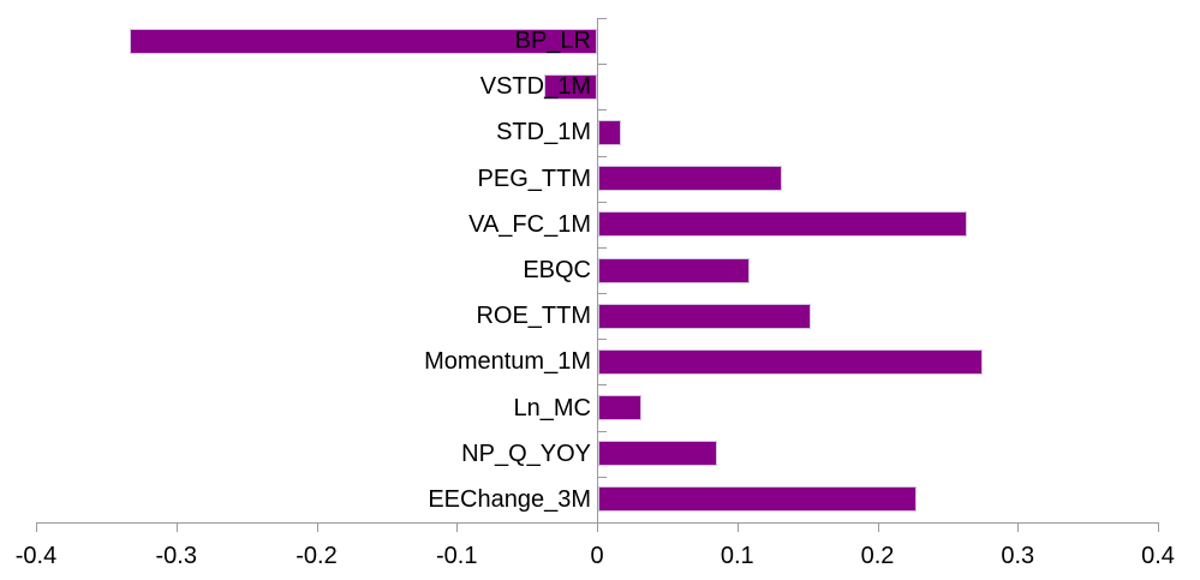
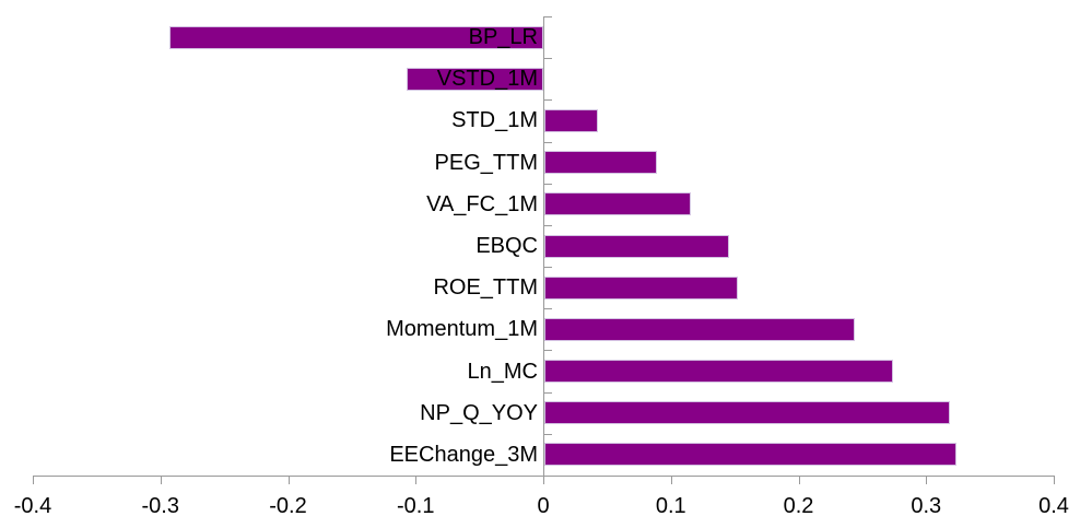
BP_LR: -0.333 -> -0.293
VSTD_1M: -0.038 -> -0.107
STD_1M: 0.016 -> 0.042
PEG_TTM: 0.131 -> 0.088
VA_FC_1M: 0.263 -> 0.115
EBQC: 0.108 -> 0.145
Momentum_1M: 0.274 -> 0.243
Ln_MC: 0.031 -> 0.273
NP_Q_YOY: 0.085 -> 0.318
EEChange_3M: 0.227 -> 0.323
